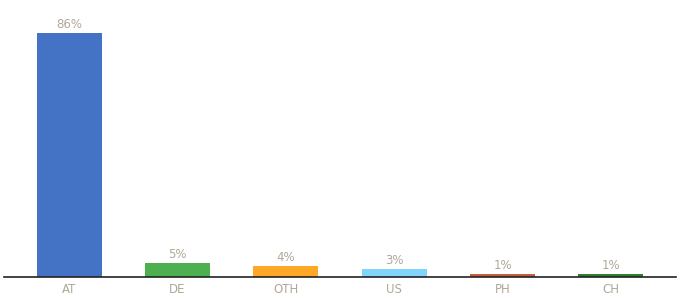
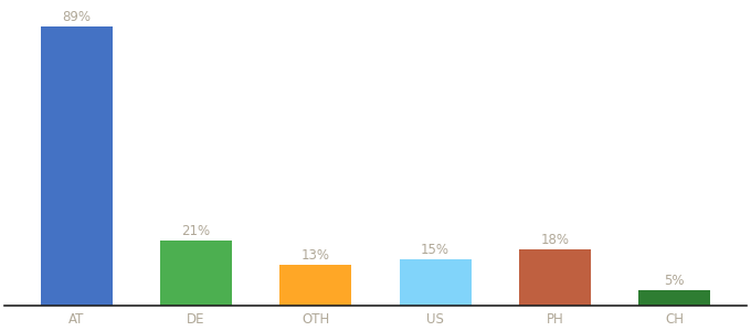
AT: 86% -> 89%
DE: 5% -> 21%
OTH: 4% -> 13%
US: 3% -> 15%
PH: 1% -> 18%
CH: 1% -> 5%
